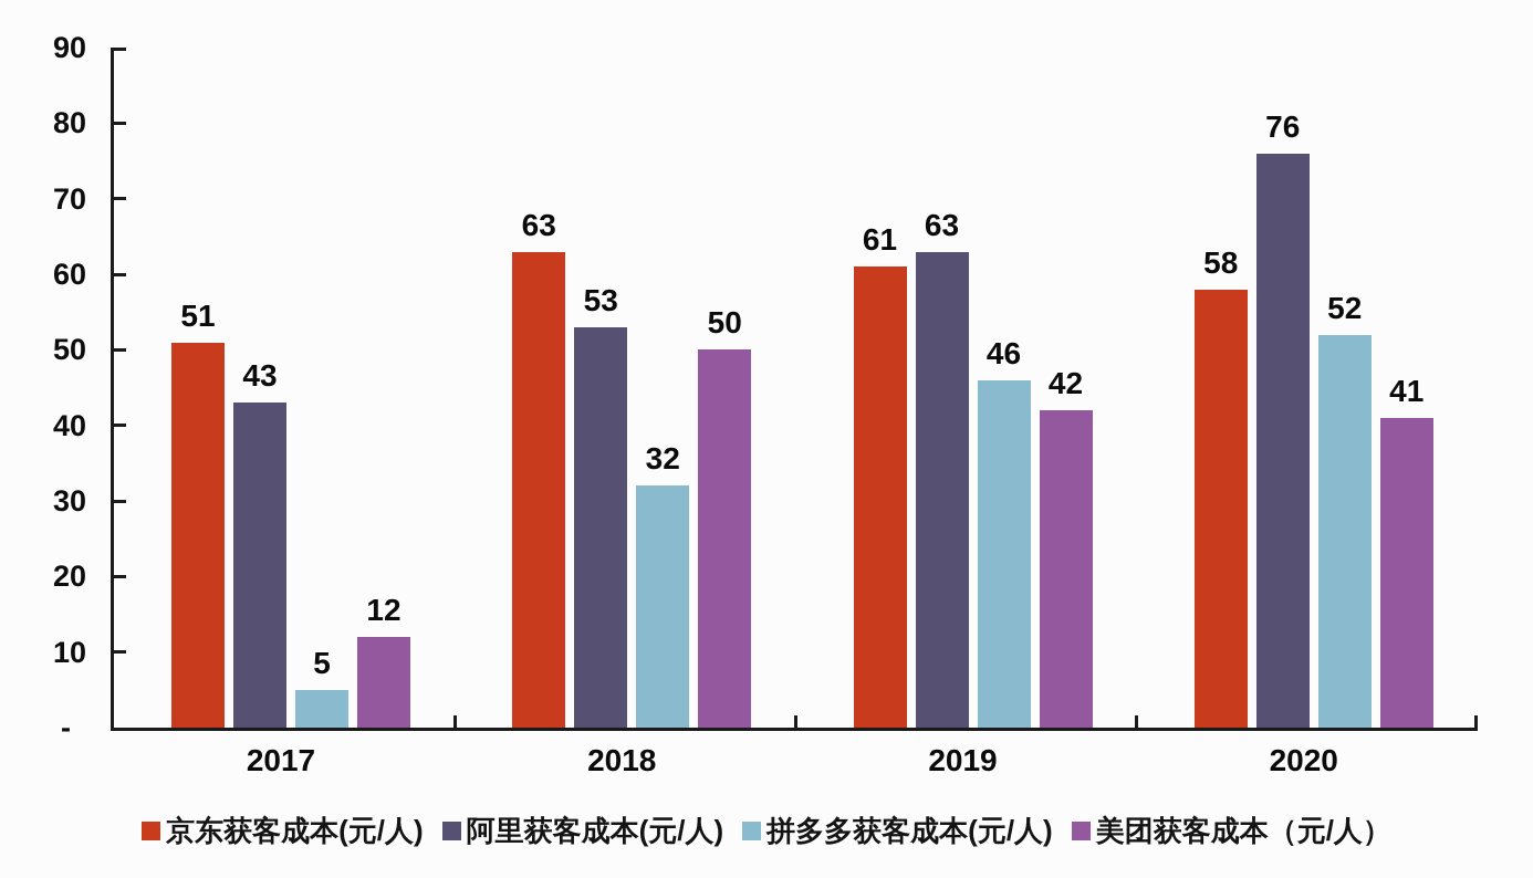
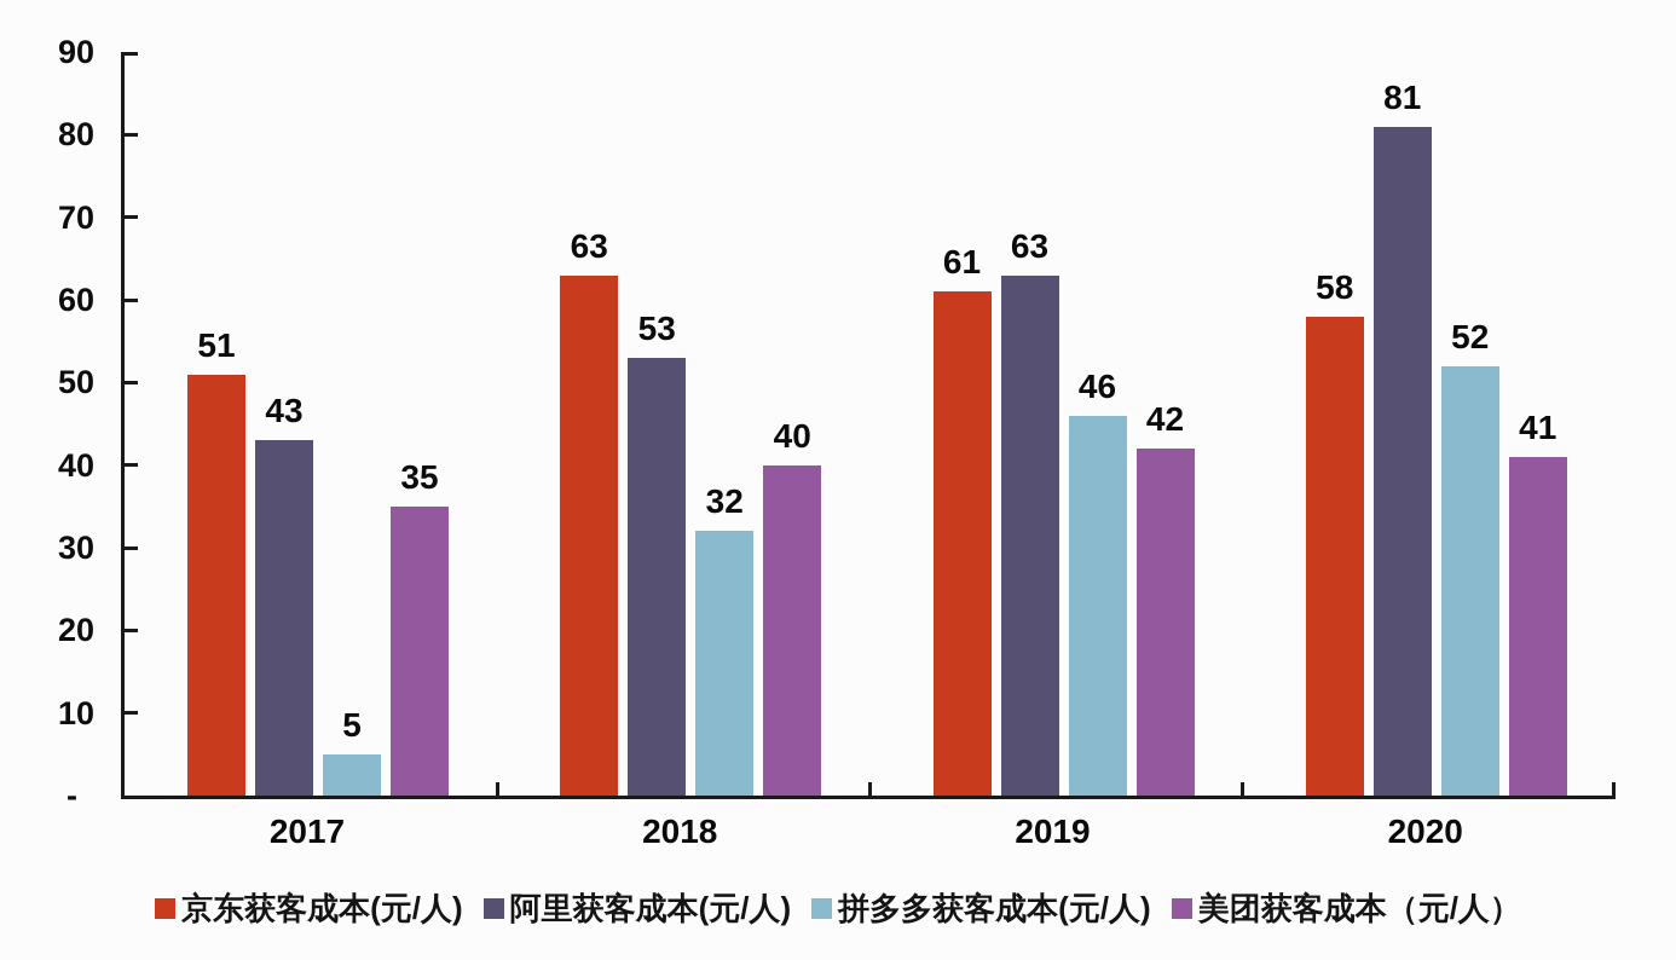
美团获客成本（元/人）/2017: 12 -> 35
美团获客成本（元/人）/2018: 50 -> 40
阿里获客成本(元/人)/2020: 76 -> 81
